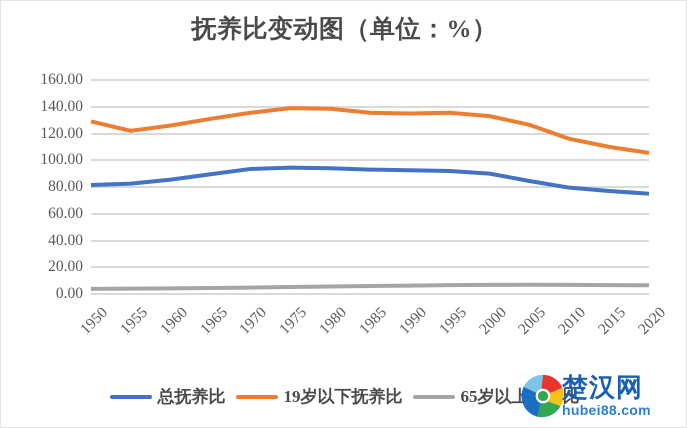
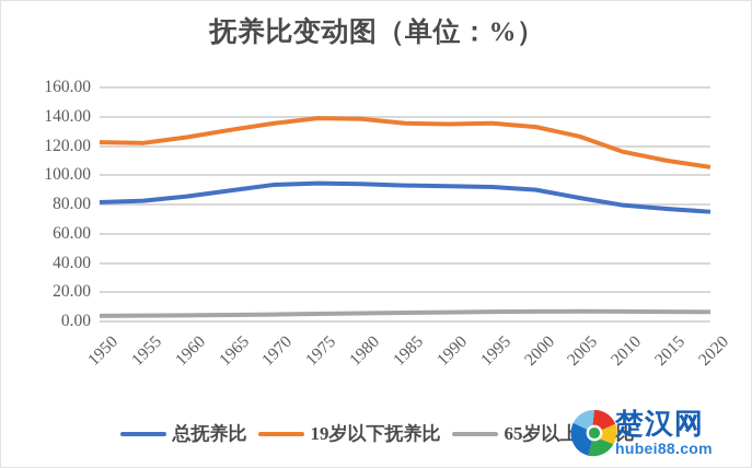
19岁以下抚养比/1950: 129 -> 122
